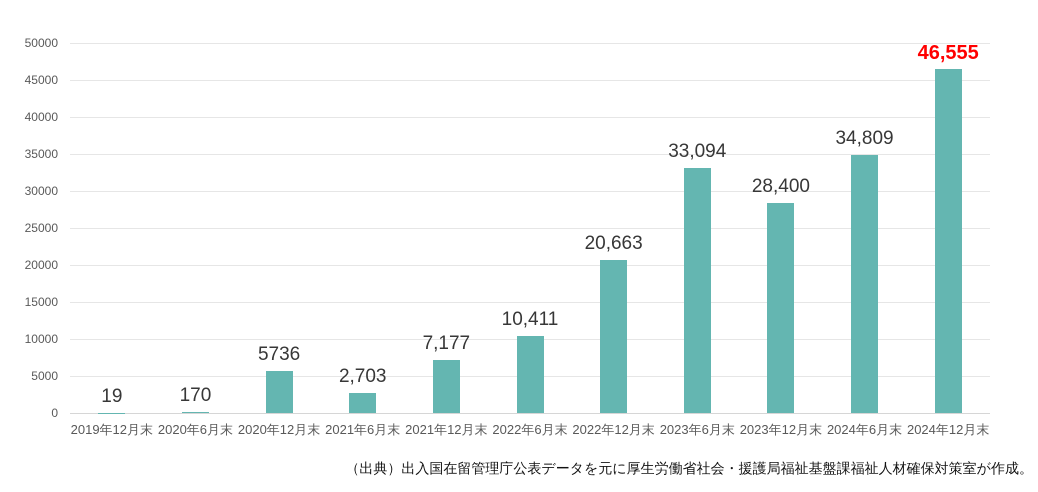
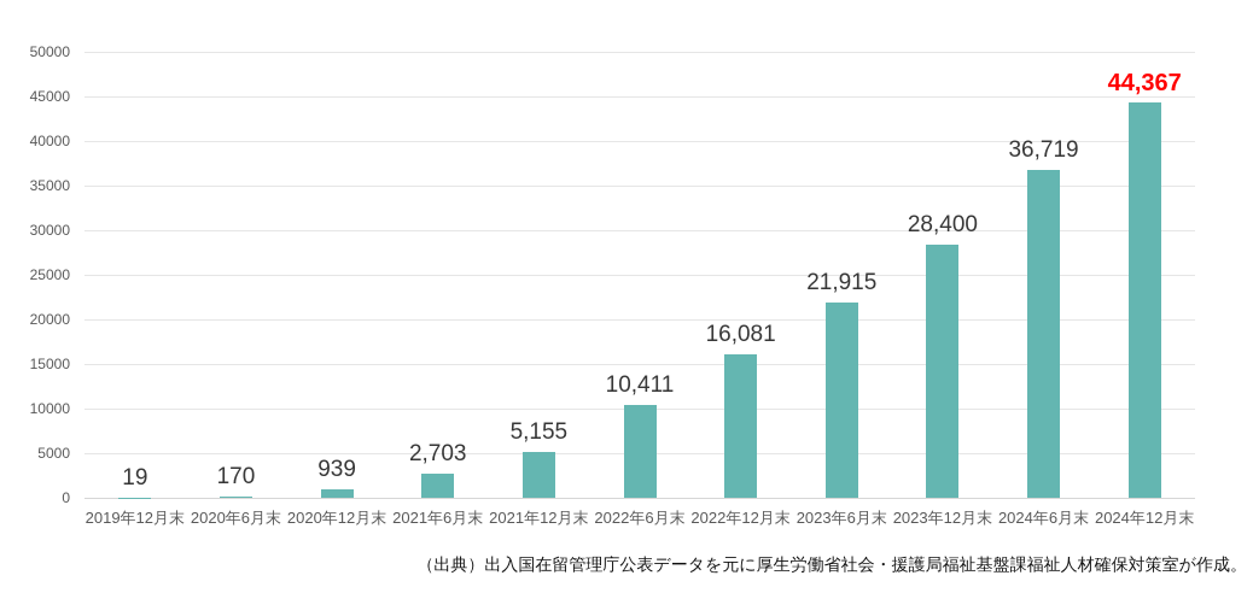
2020年12月末: 5736 -> 939
2021年12月末: 7,177 -> 5,155
2022年12月末: 20,663 -> 16,081
2023年6月末: 33,094 -> 21,915
2024年6月末: 34,809 -> 36,719
2024年12月末: 46,555 -> 44,367
